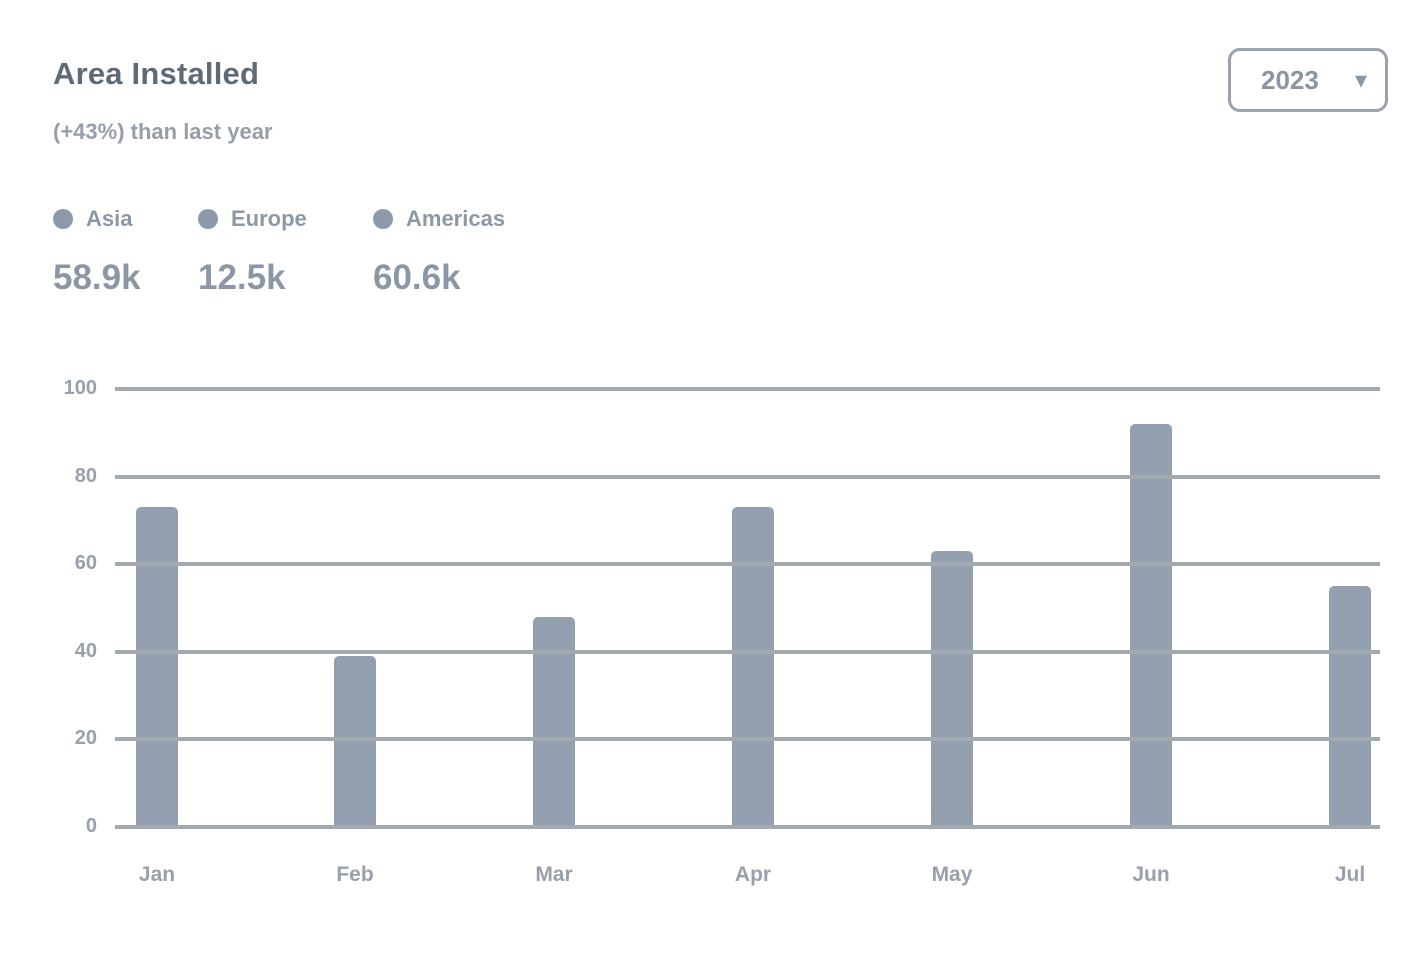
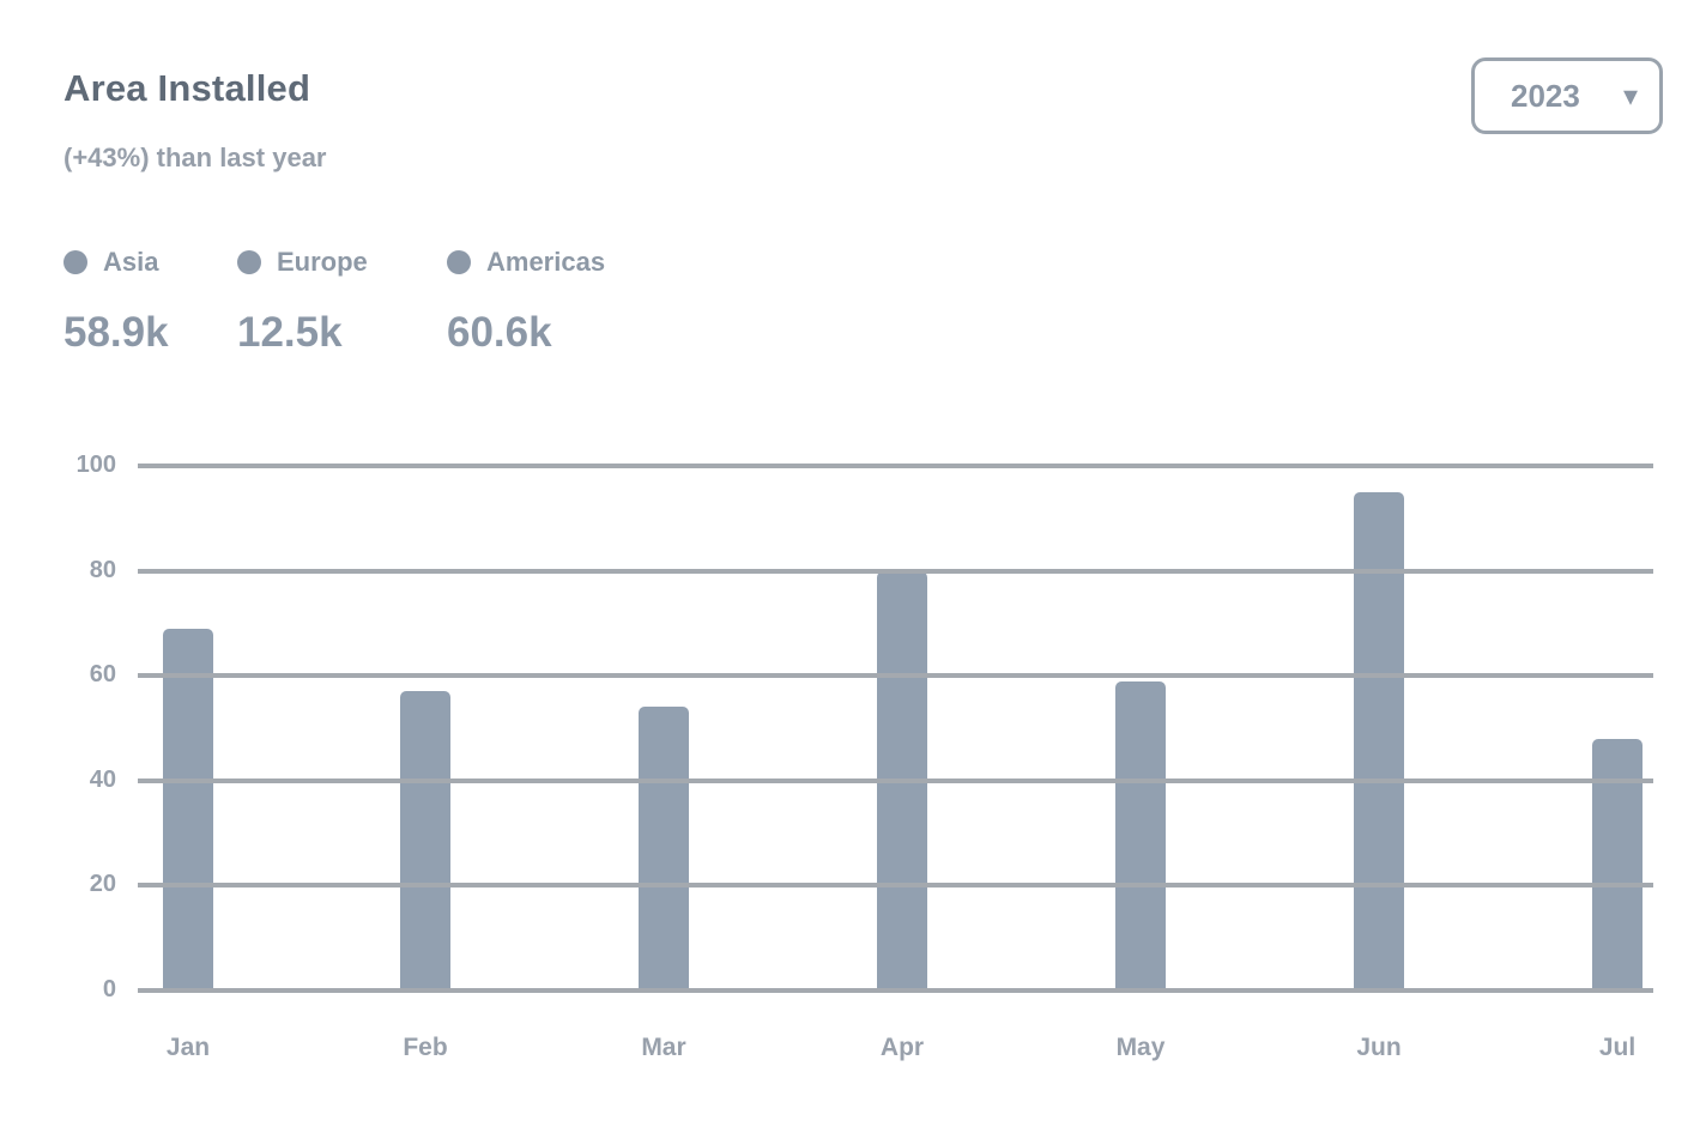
Jan: 73 -> 69
Feb: 39 -> 57
Mar: 48 -> 54
Apr: 73 -> 80
May: 63 -> 59
Jun: 92 -> 95
Jul: 55 -> 48
